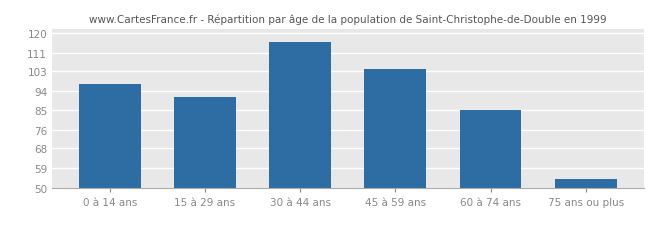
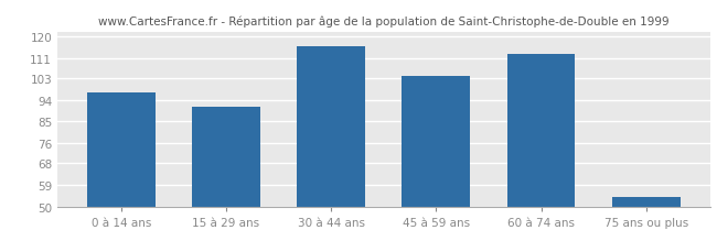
60 à 74 ans: 85 -> 113
